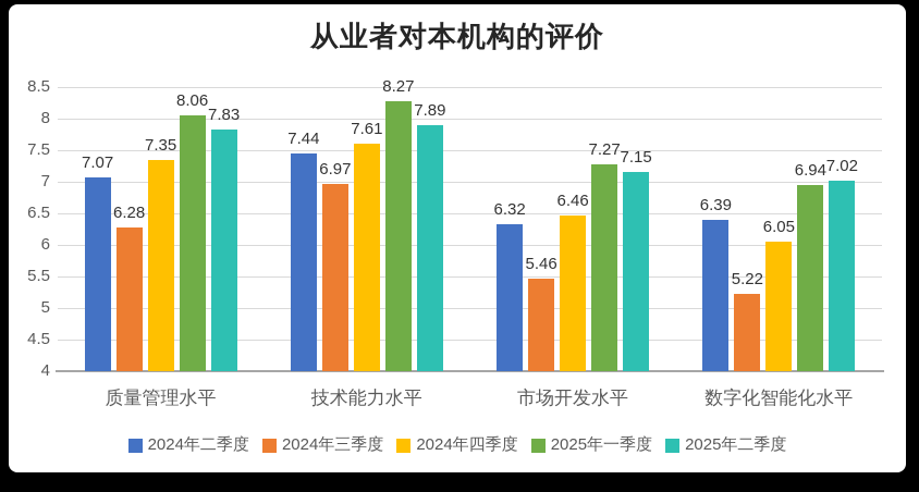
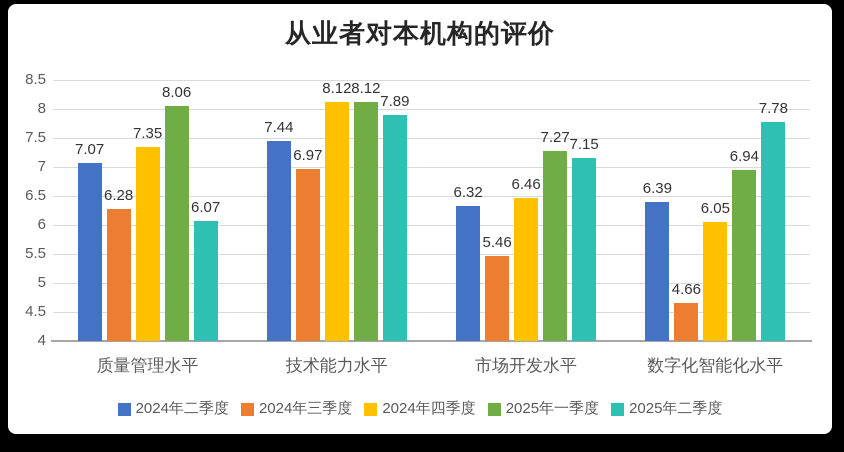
2025年二季度/质量管理水平: 7.83 -> 6.07
2024年四季度/技术能力水平: 7.61 -> 8.12
2025年一季度/技术能力水平: 8.27 -> 8.12
2024年三季度/数字化智能化水平: 5.22 -> 4.66
2025年二季度/数字化智能化水平: 7.02 -> 7.78
